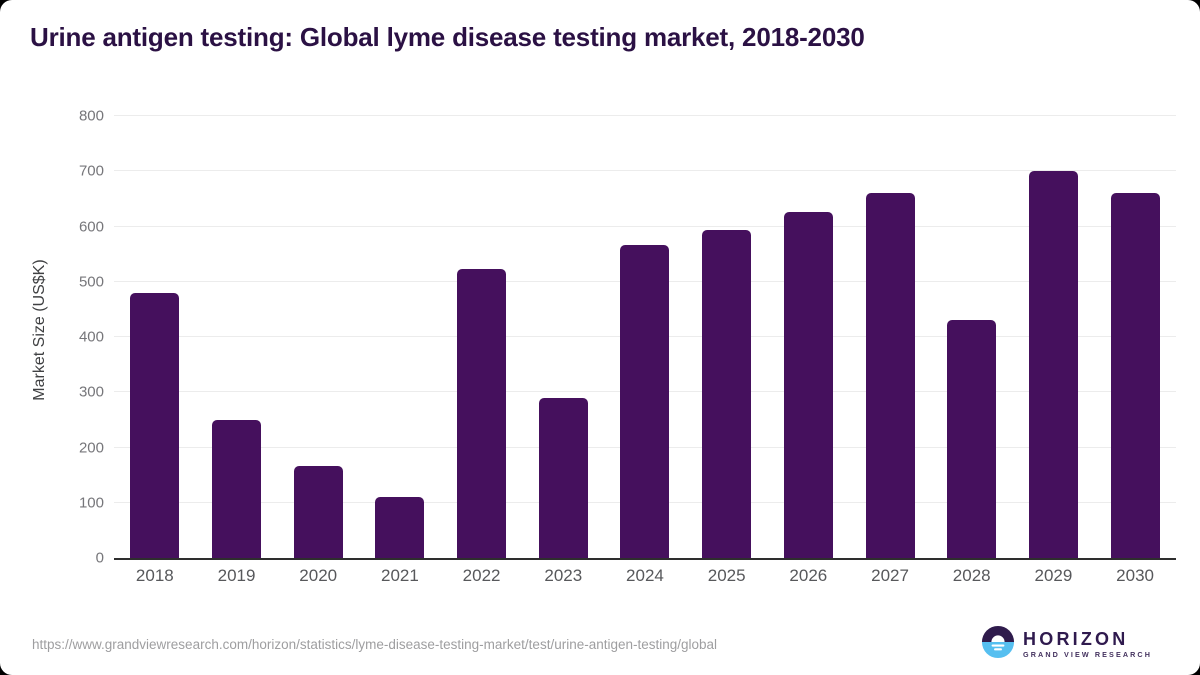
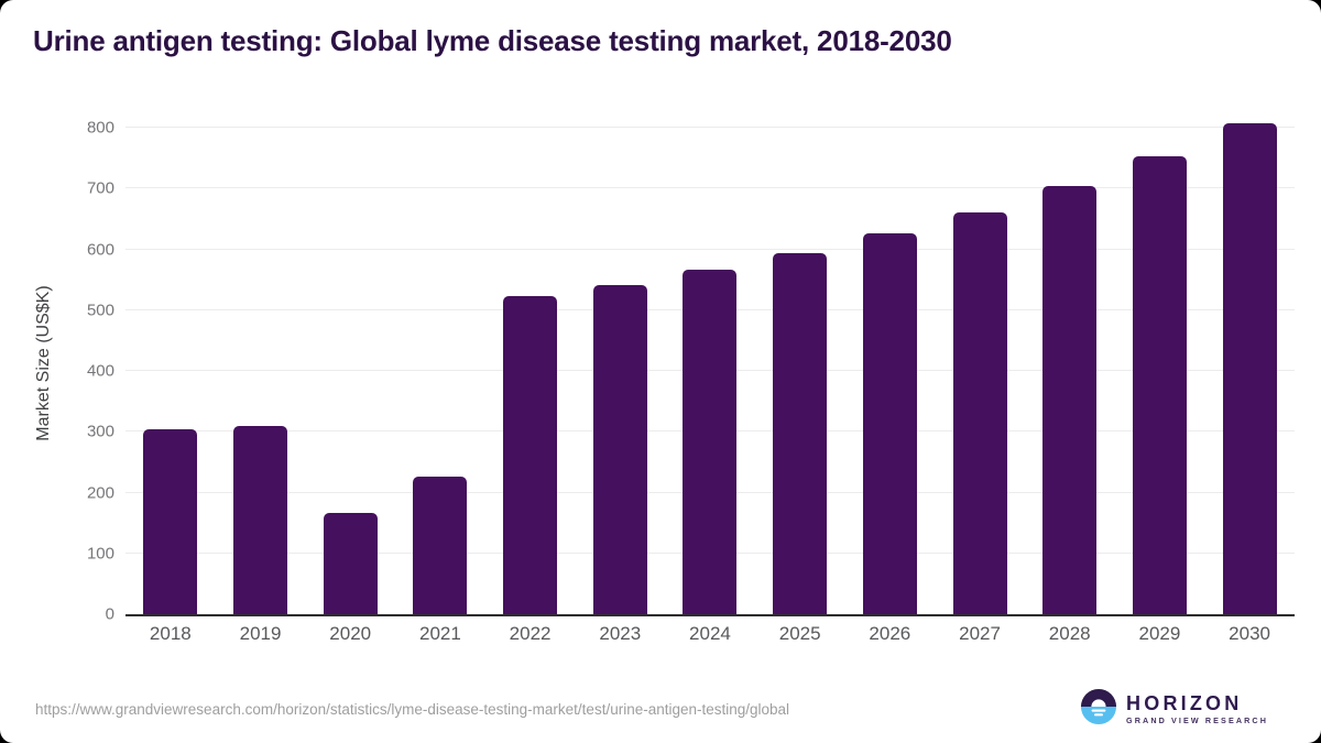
2018: 480 -> 300
2019: 250 -> 310
2021: 110 -> 230
2023: 290 -> 540
2028: 430 -> 700
2029: 700 -> 750
2030: 660 -> 810
